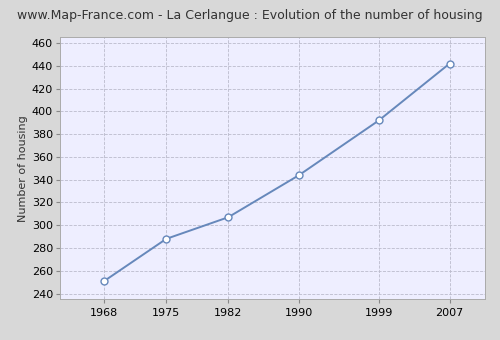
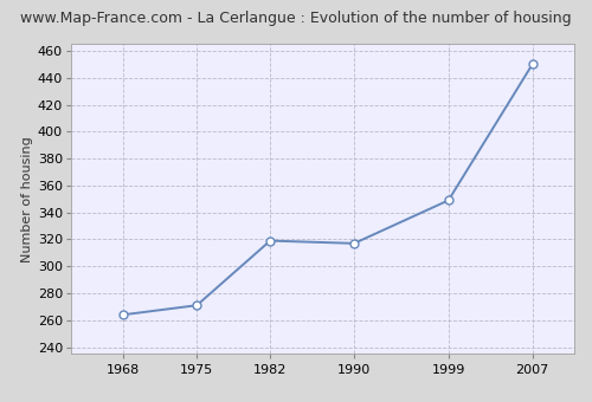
1968: 251 -> 264
1975: 288 -> 271
1982: 307 -> 319
1990: 344 -> 317
1999: 392 -> 349
2007: 442 -> 450
